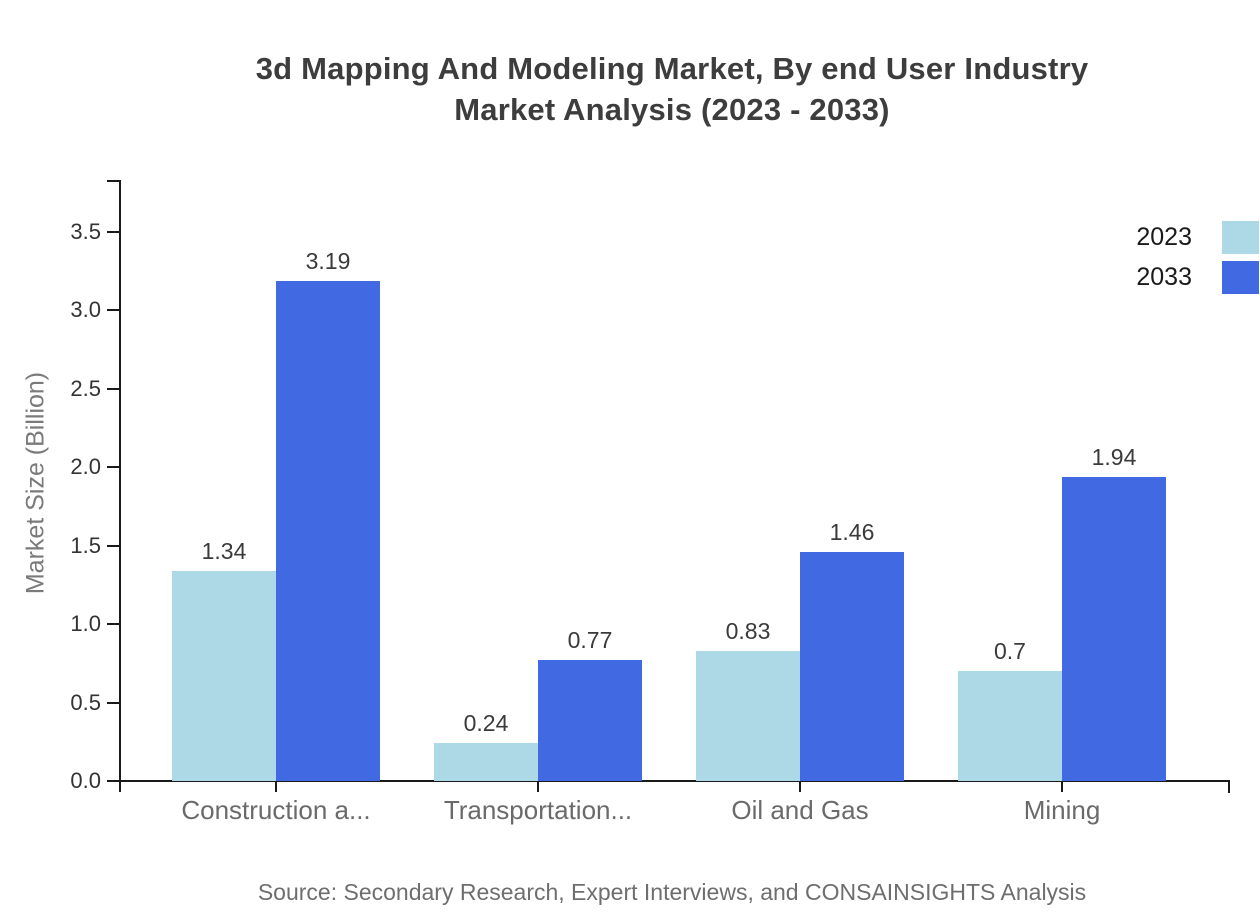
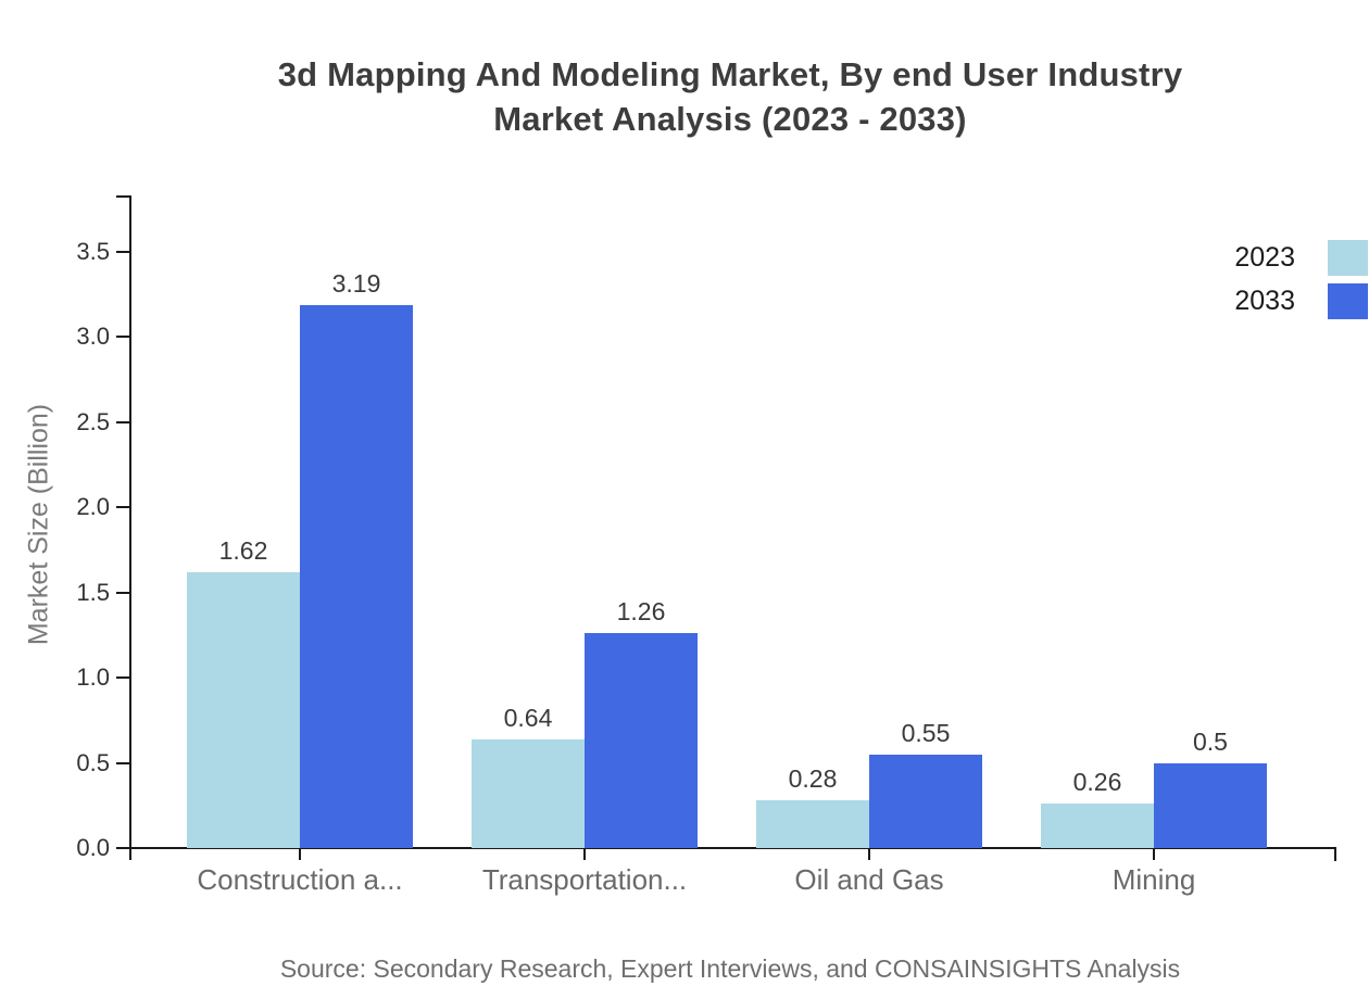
2023/Construction a...: 1.34 -> 1.62
2023/Transportation...: 0.24 -> 0.64
2033/Transportation...: 0.77 -> 1.26
2023/Oil and Gas: 0.83 -> 0.28
2033/Oil and Gas: 1.46 -> 0.55
2023/Mining: 0.7 -> 0.26
2033/Mining: 1.94 -> 0.5
